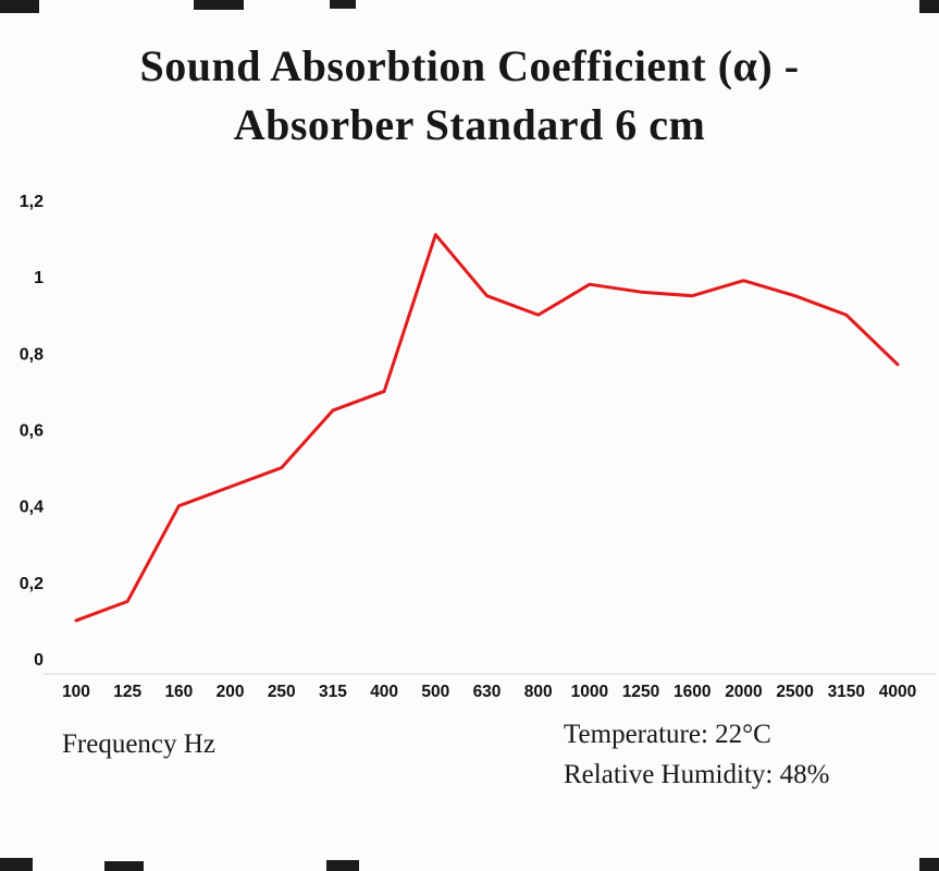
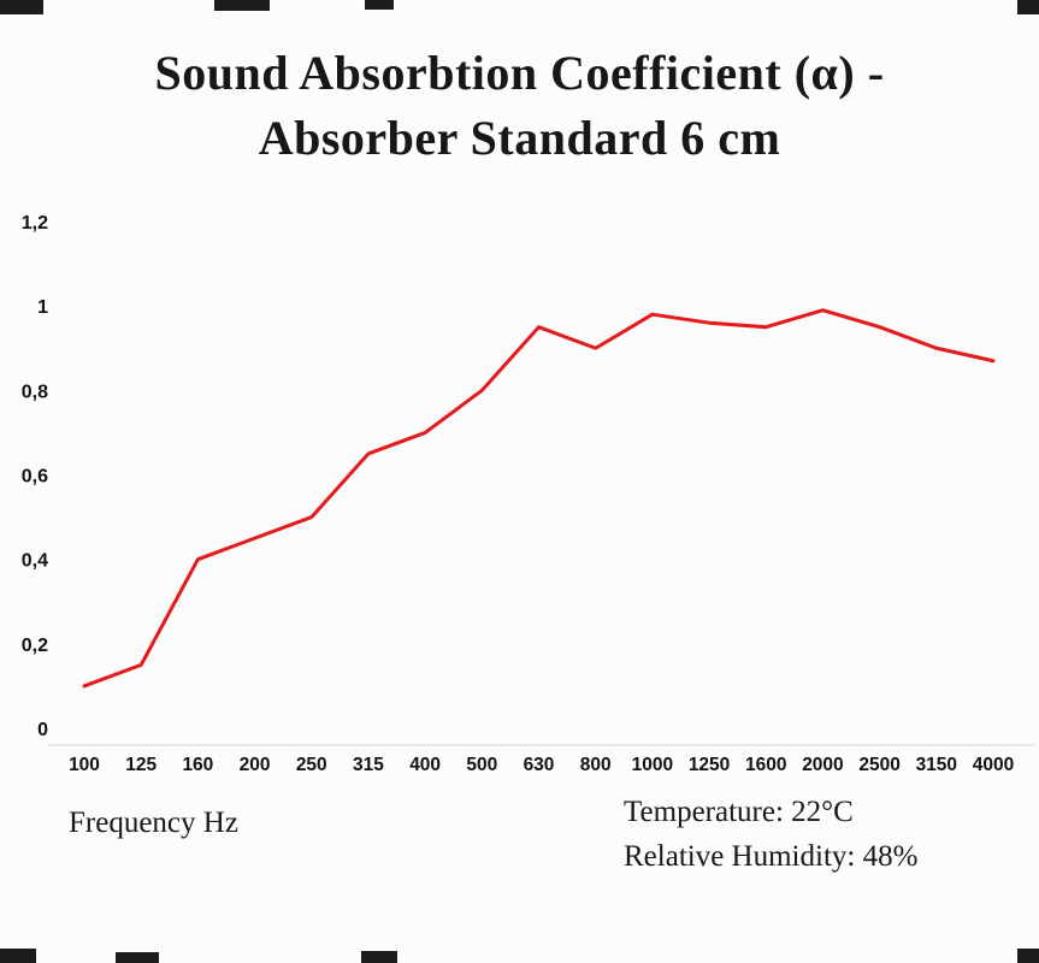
500: 1,11 -> 0,80
4000: 0,77 -> 0,87
